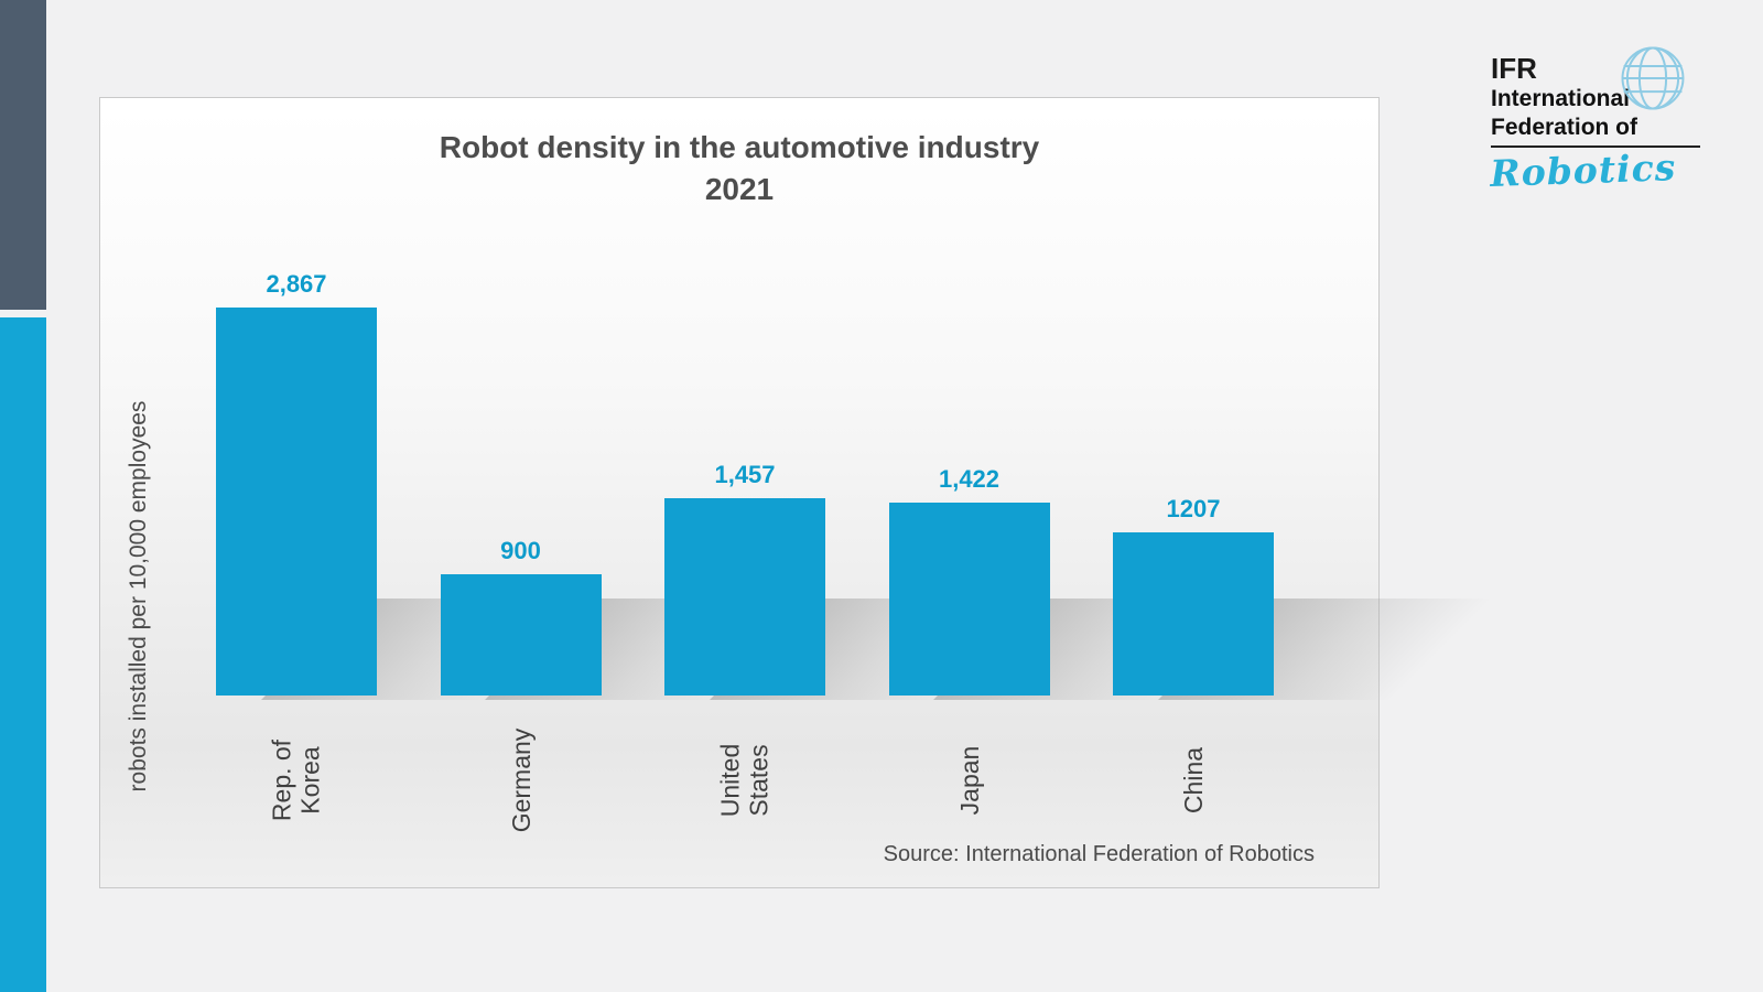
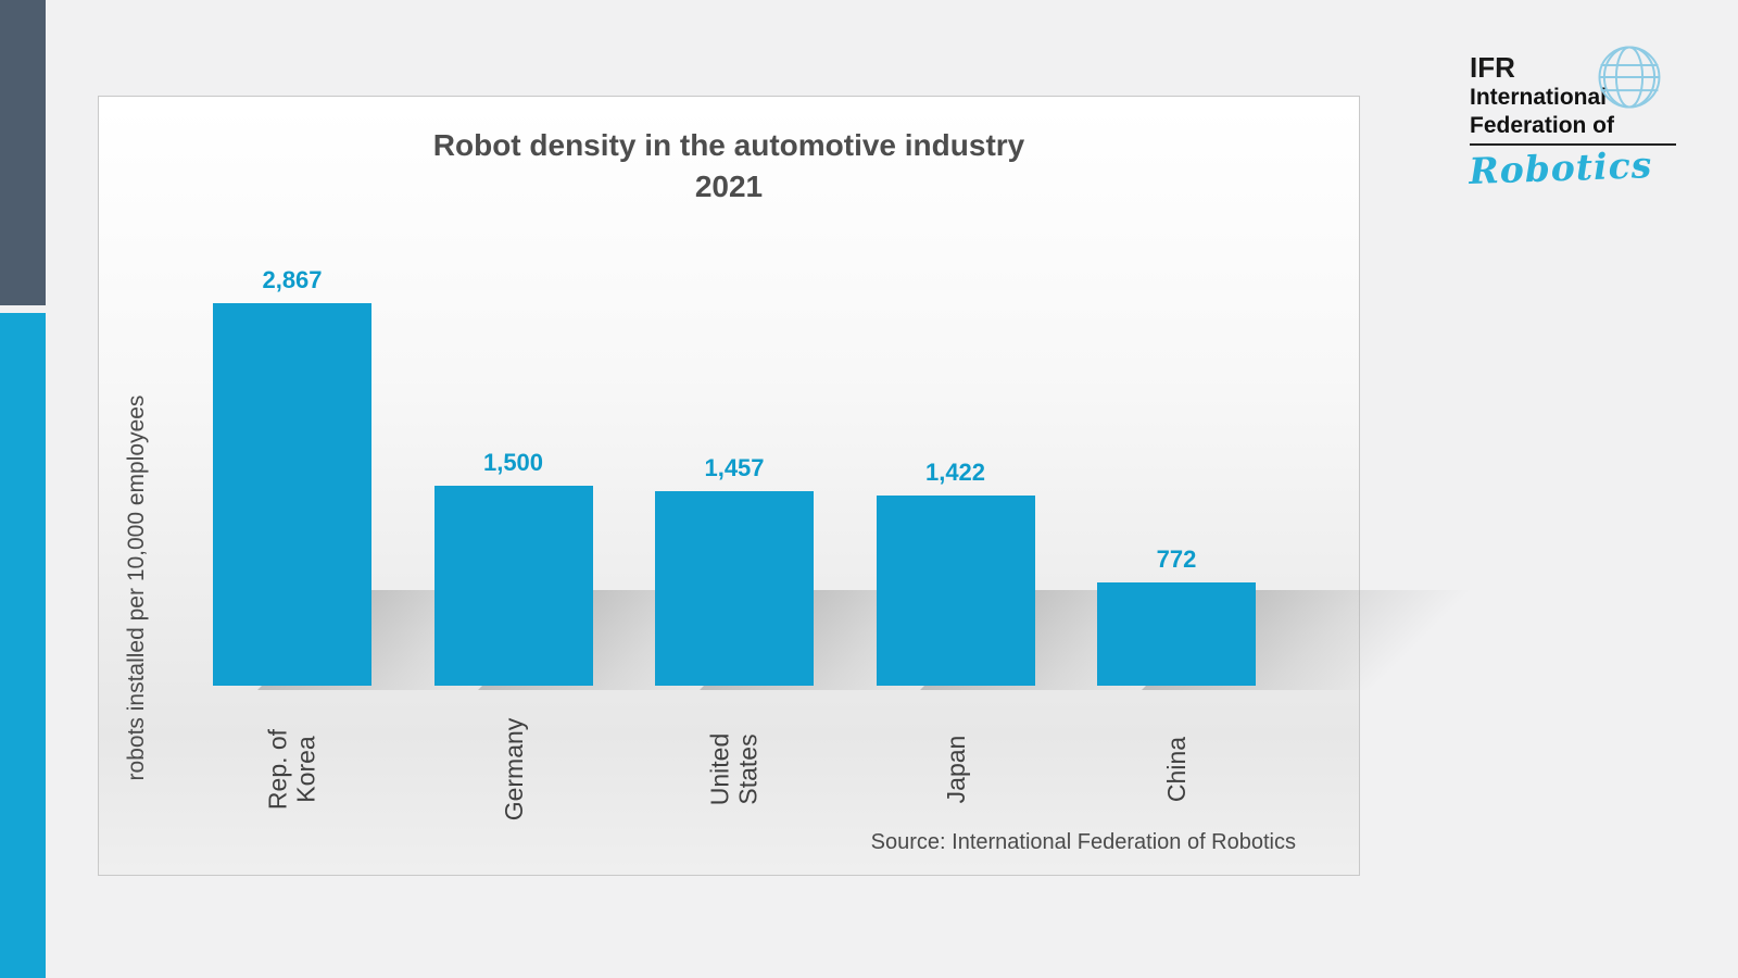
Germany: 900 -> 1,500
China: 1207 -> 772
